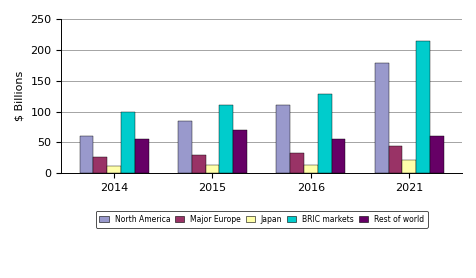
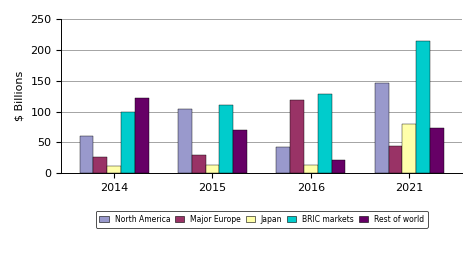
Rest of world/2014: 55 -> 122
North America/2015: 85 -> 104
North America/2016: 110 -> 42
Major Europe/2016: 32 -> 118
Rest of world/2016: 55 -> 22
North America/2021: 178 -> 146
Japan/2021: 22 -> 80
Rest of world/2021: 60 -> 74
